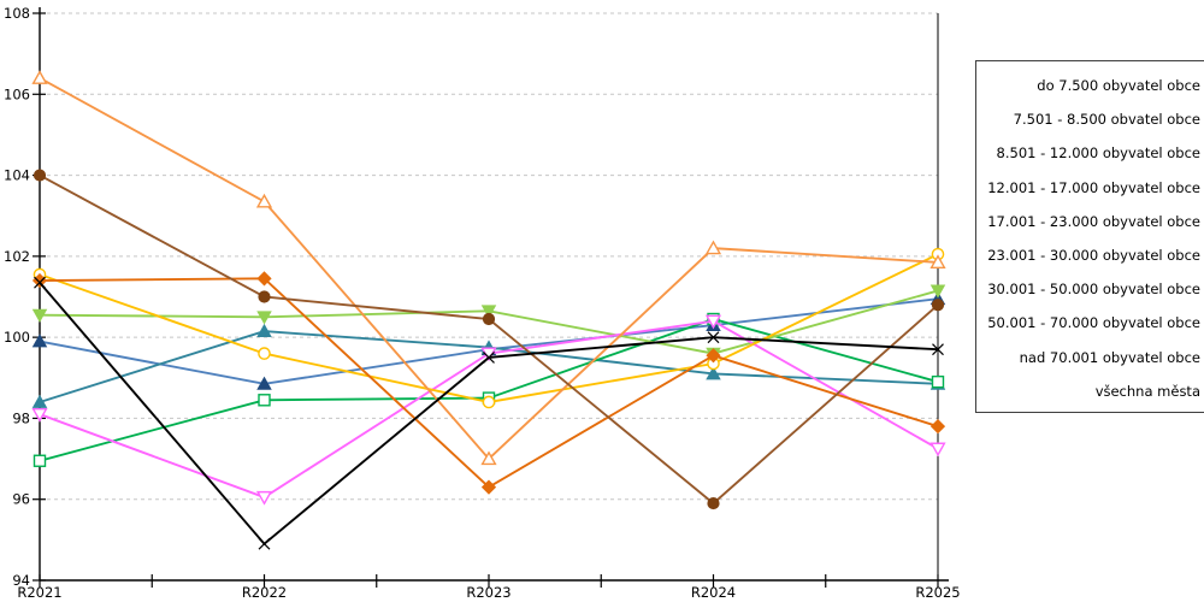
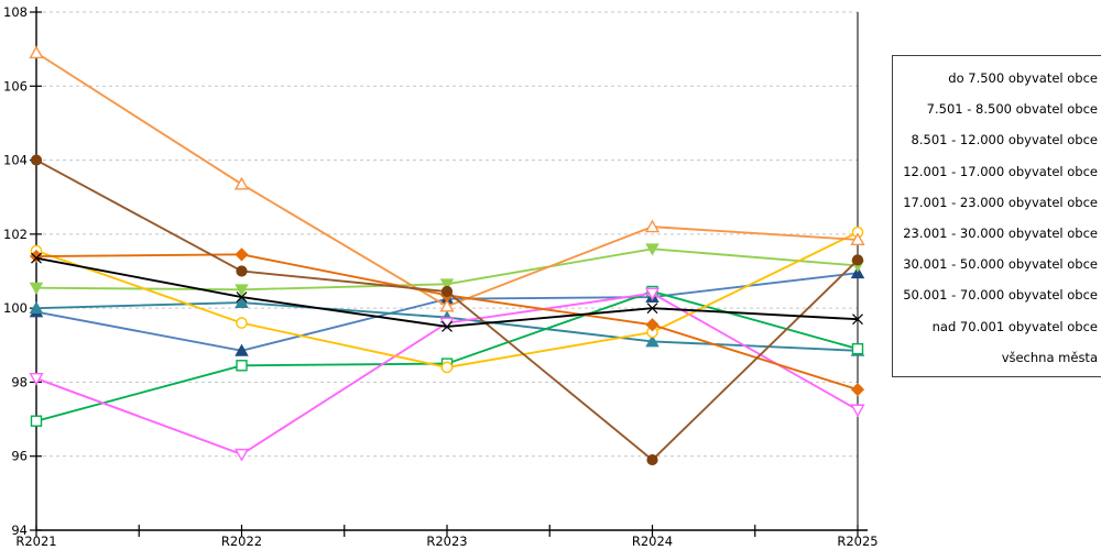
7.501 - 8.500 obvatel obce/R2021: 98.4 -> 100.0
30.001 - 50.000 obyvatel obce/R2021: 106.4 -> 106.9
všechna města/R2022: 94.9 -> 100.3
do 7.500 obyvatel obce/R2023: 99.7 -> 100.2
30.001 - 50.000 obyvatel obce/R2023: 97.0 -> 100.0
50.001 - 70.000 obyvatel obce/R2023: 96.3 -> 100.3
12.001 - 17.000 obyvatel obce/R2024: 99.6 -> 101.6
nad 70.001 obyvatel obce/R2025: 100.8 -> 101.3
